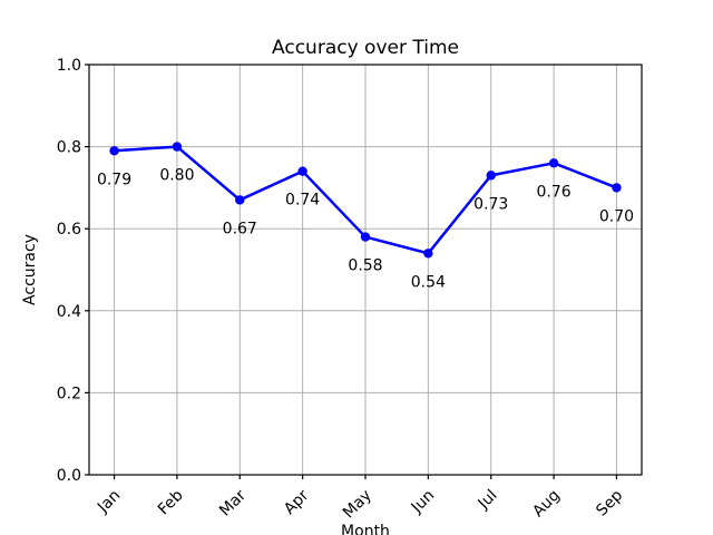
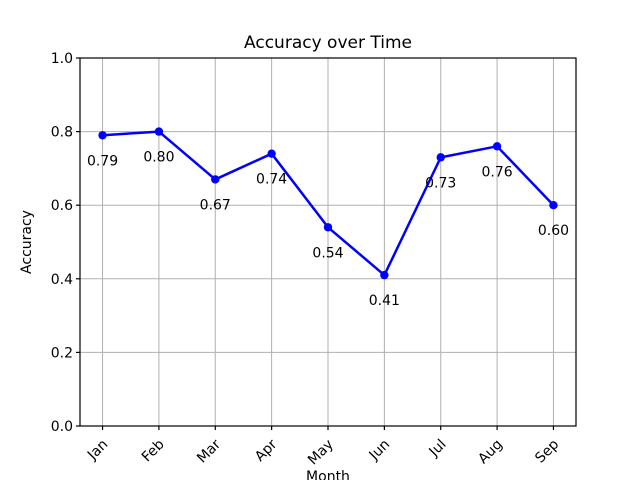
May: 0.58 -> 0.54
Jun: 0.54 -> 0.41
Sep: 0.70 -> 0.60
